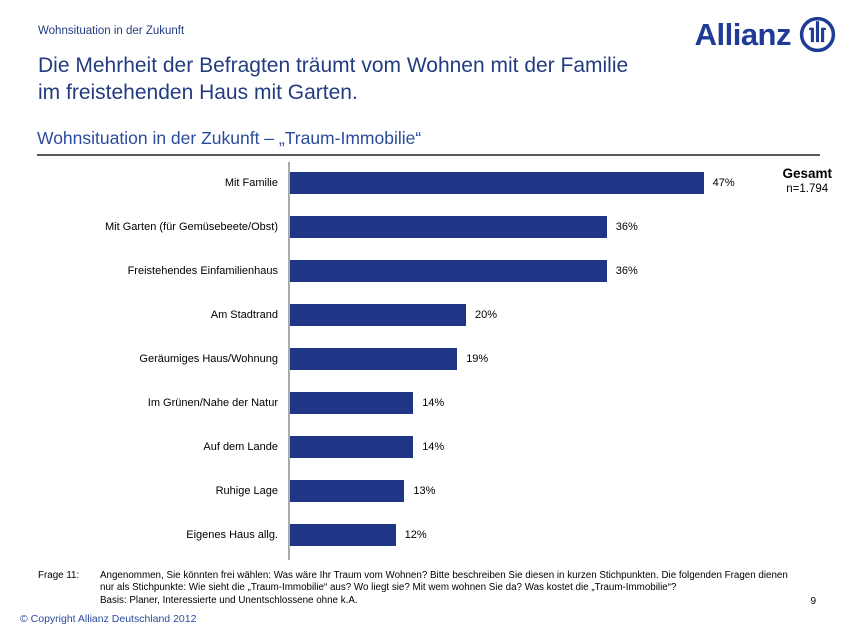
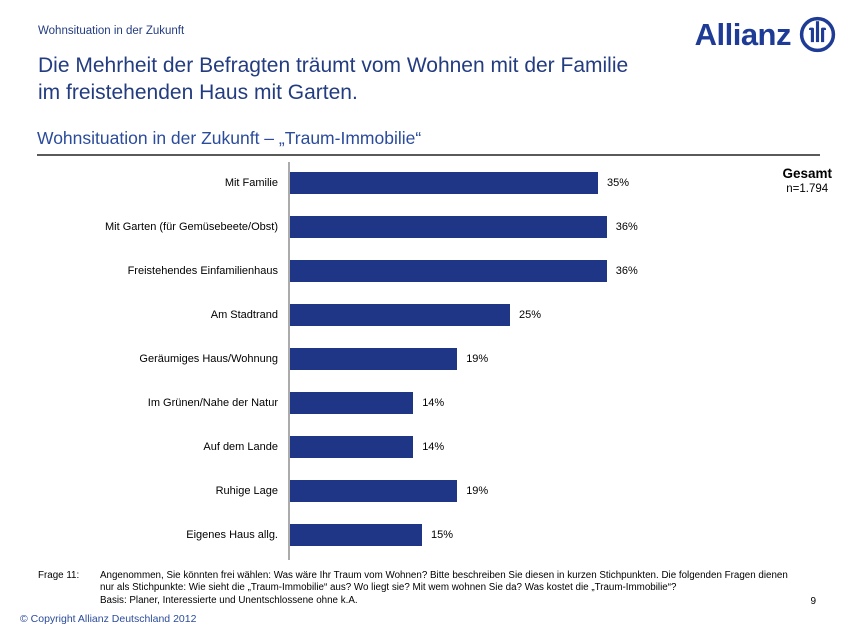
Mit Familie: 47% -> 35%
Am Stadtrand: 20% -> 25%
Ruhige Lage: 13% -> 19%
Eigenes Haus allg.: 12% -> 15%
